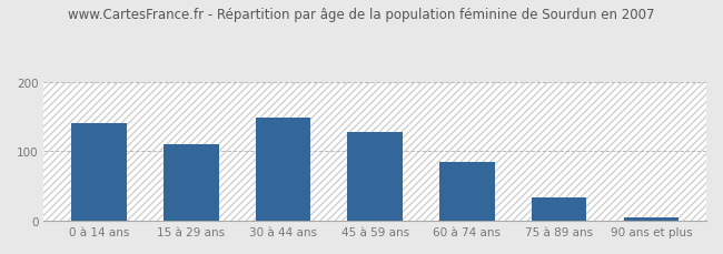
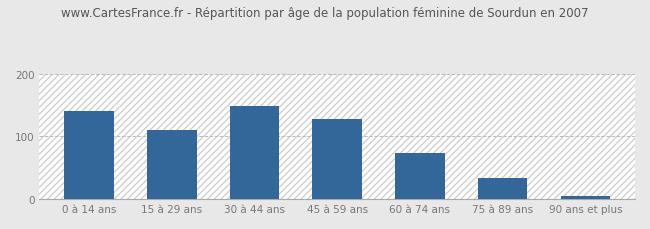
60 à 74 ans: 84 -> 74
